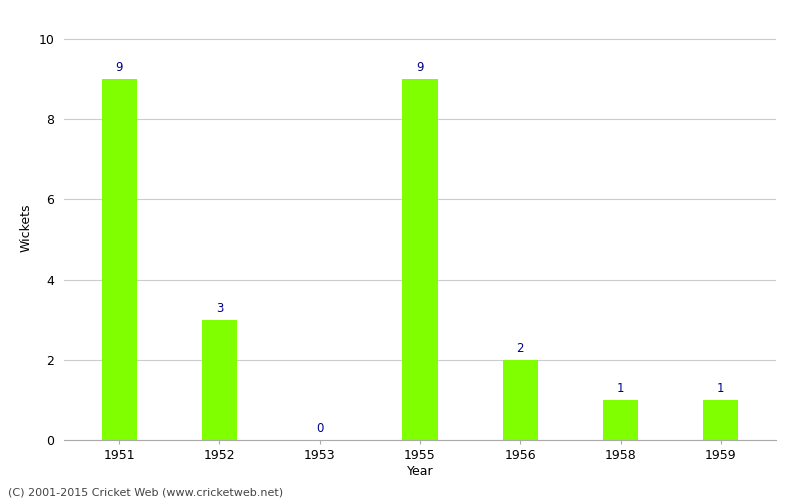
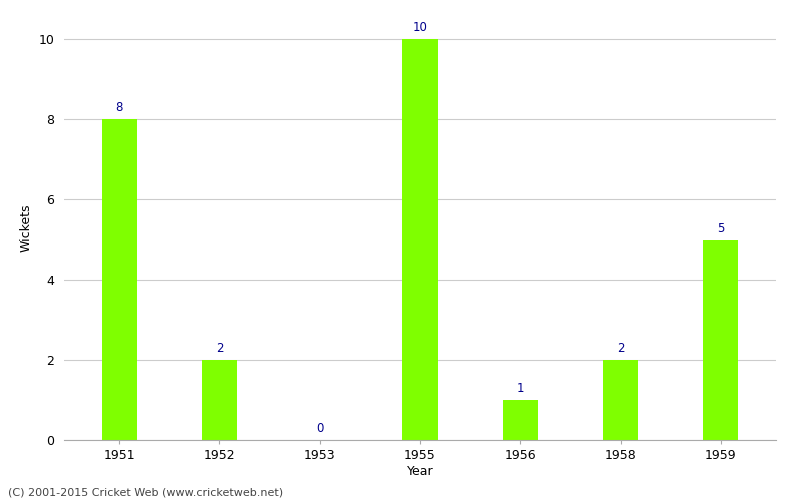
1951: 9 -> 8
1952: 3 -> 2
1955: 9 -> 10
1956: 2 -> 1
1958: 1 -> 2
1959: 1 -> 5
